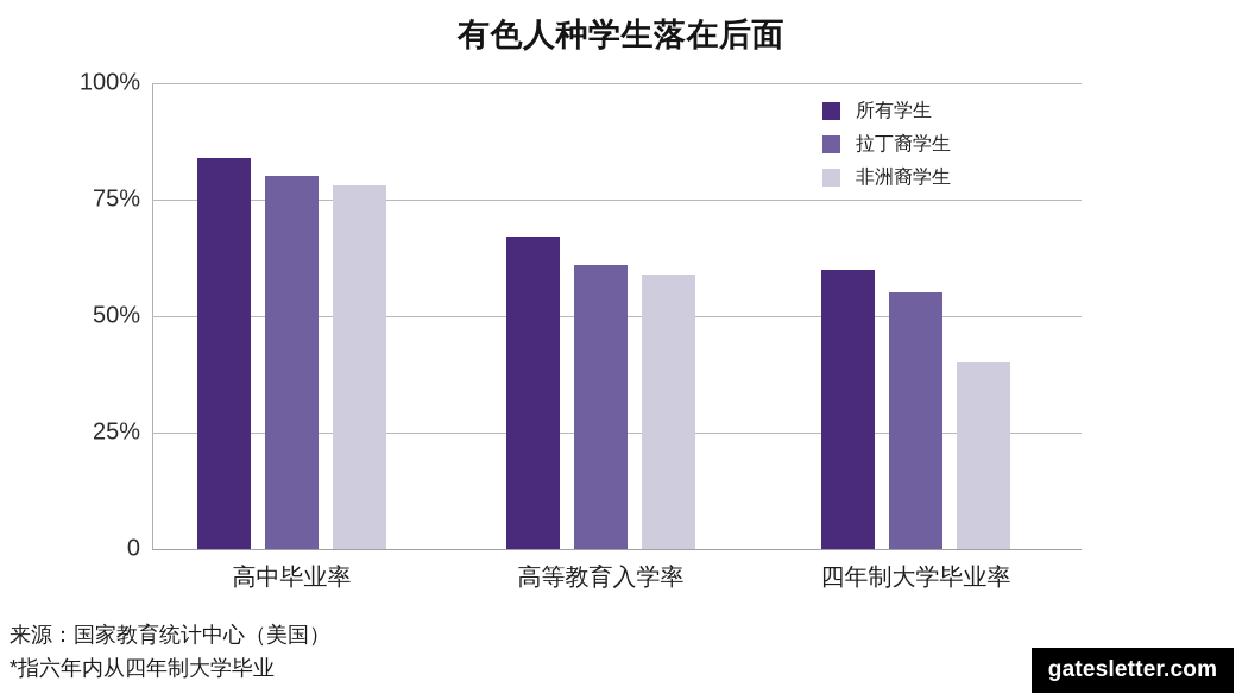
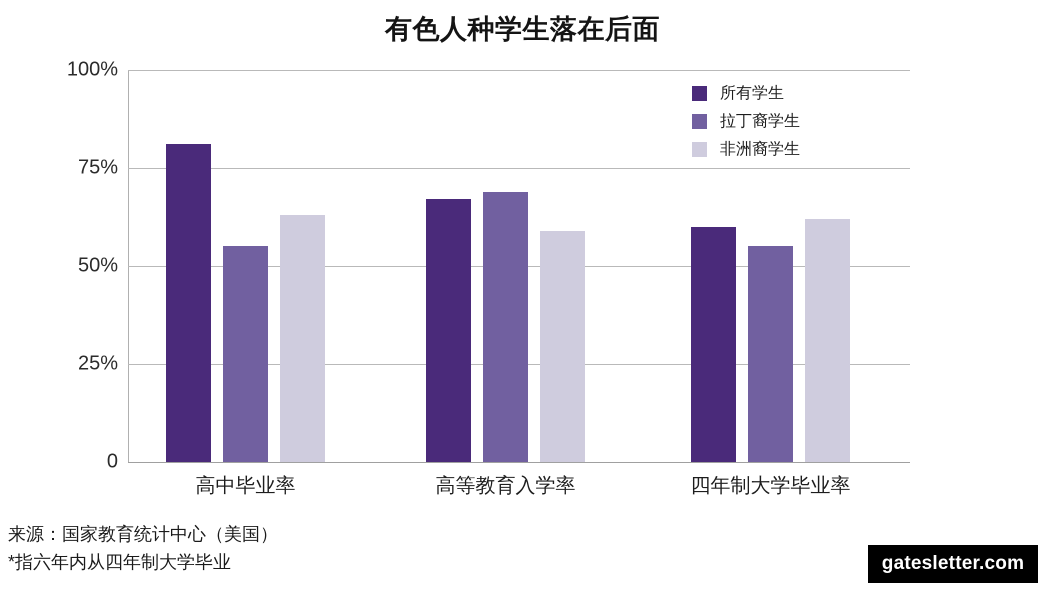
所有学生/高中毕业率: 84% -> 81%
拉丁裔学生/高中毕业率: 80% -> 55%
非洲裔学生/高中毕业率: 78% -> 63%
拉丁裔学生/高等教育入学率: 61% -> 69%
非洲裔学生/四年制大学毕业率: 40% -> 62%
